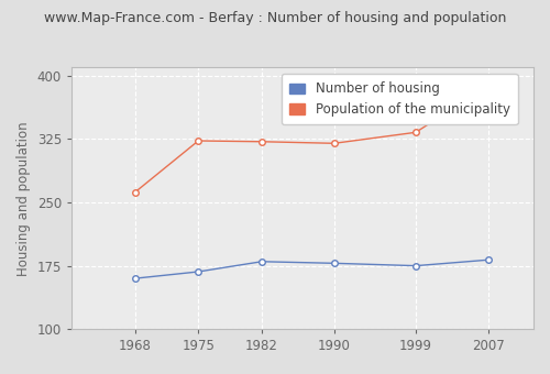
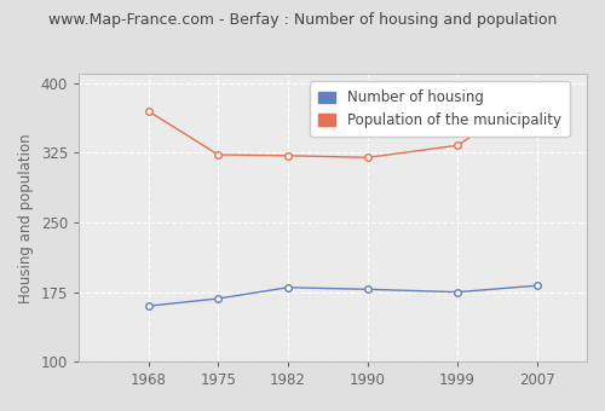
Population of the municipality/1968: 262 -> 370
